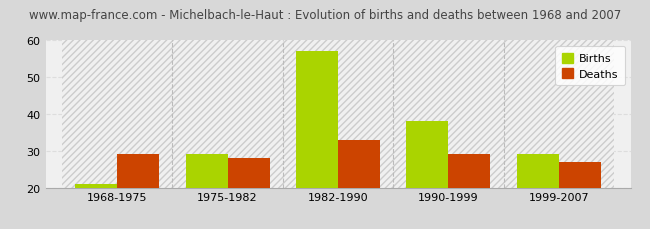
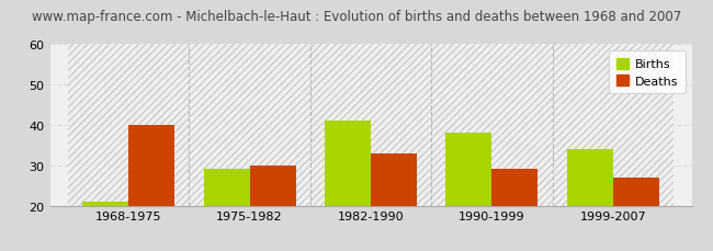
Deaths/1968-1975: 29 -> 40
Deaths/1975-1982: 28 -> 30
Births/1982-1990: 57 -> 41
Births/1999-2007: 29 -> 34
